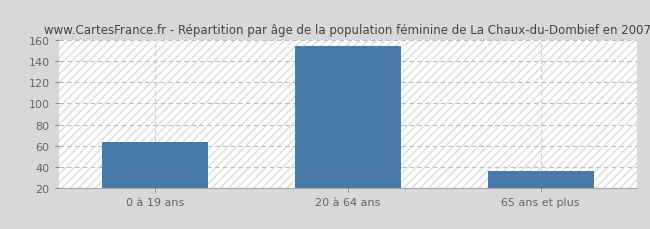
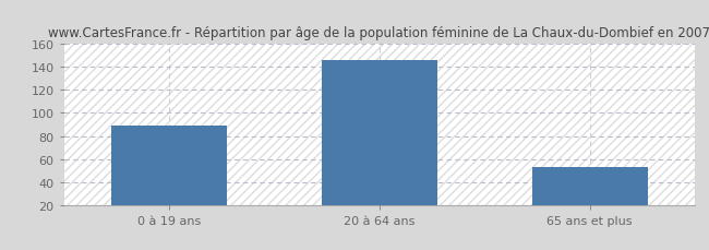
0 à 19 ans: 63 -> 89
20 à 64 ans: 155 -> 146
65 ans et plus: 36 -> 53
